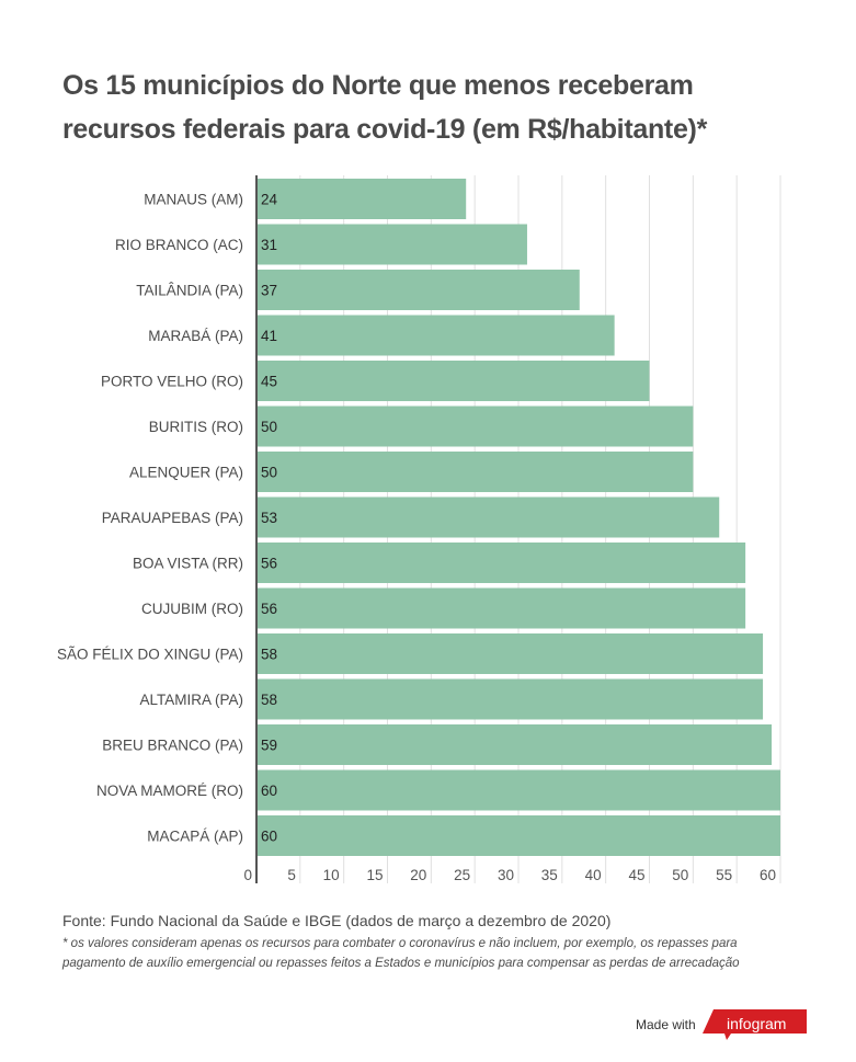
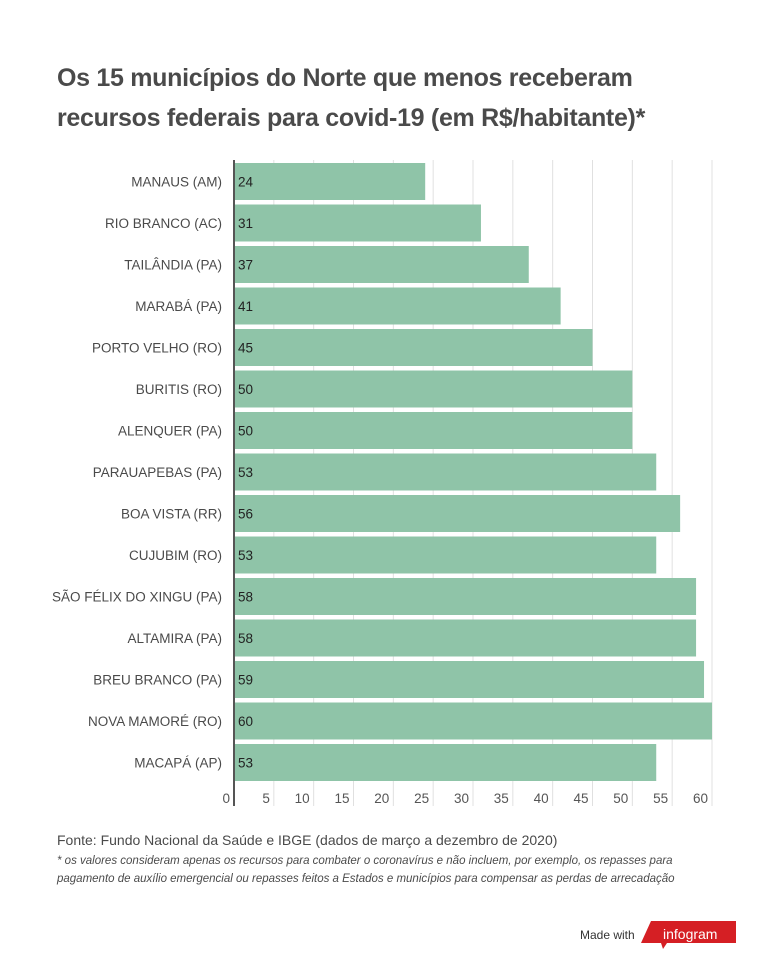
CUJUBIM (RO): 56 -> 53
MACAPÁ (AP): 60 -> 53
